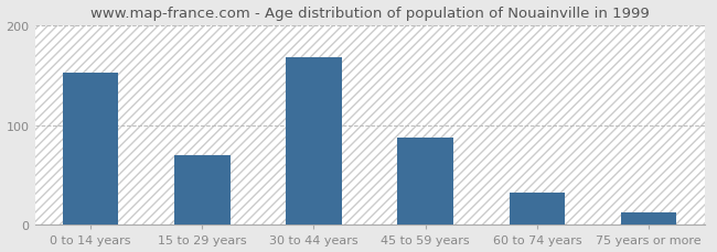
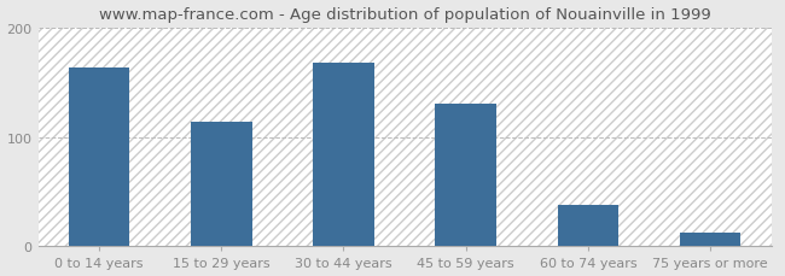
0 to 14 years: 152 -> 164
15 to 29 years: 70 -> 114
45 to 59 years: 88 -> 130
60 to 74 years: 32 -> 38
